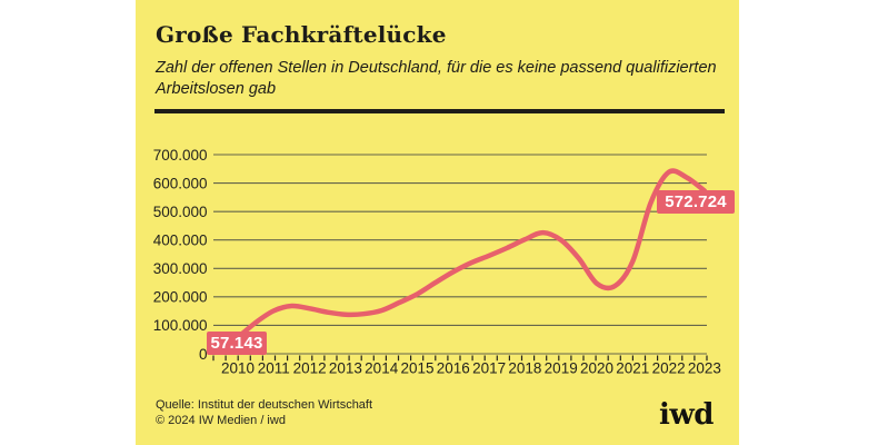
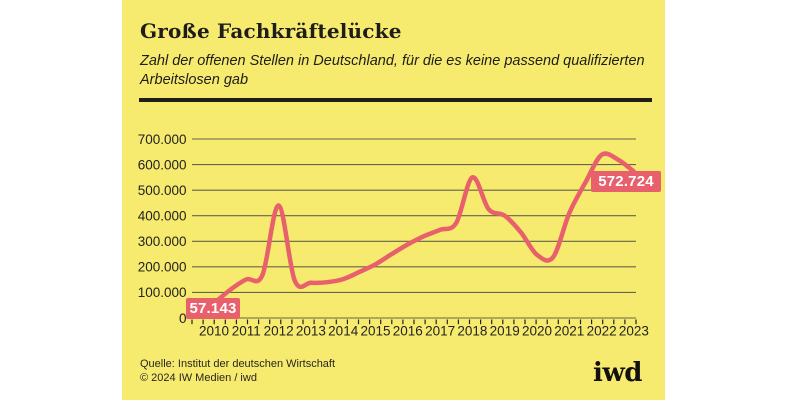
2012: 160000 -> 440000
2018: 400000 -> 550000
2021: 320000 -> 410000
